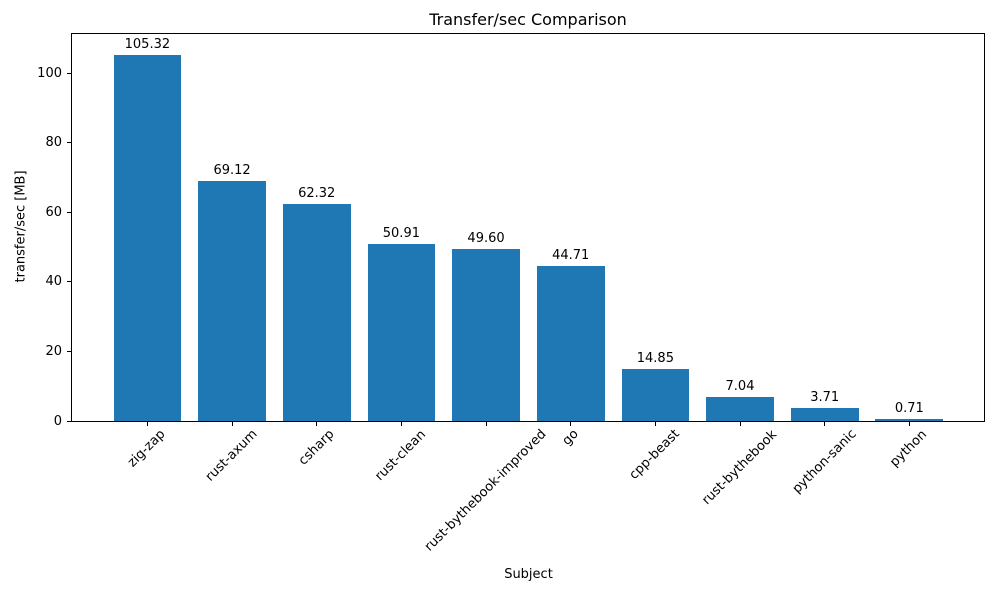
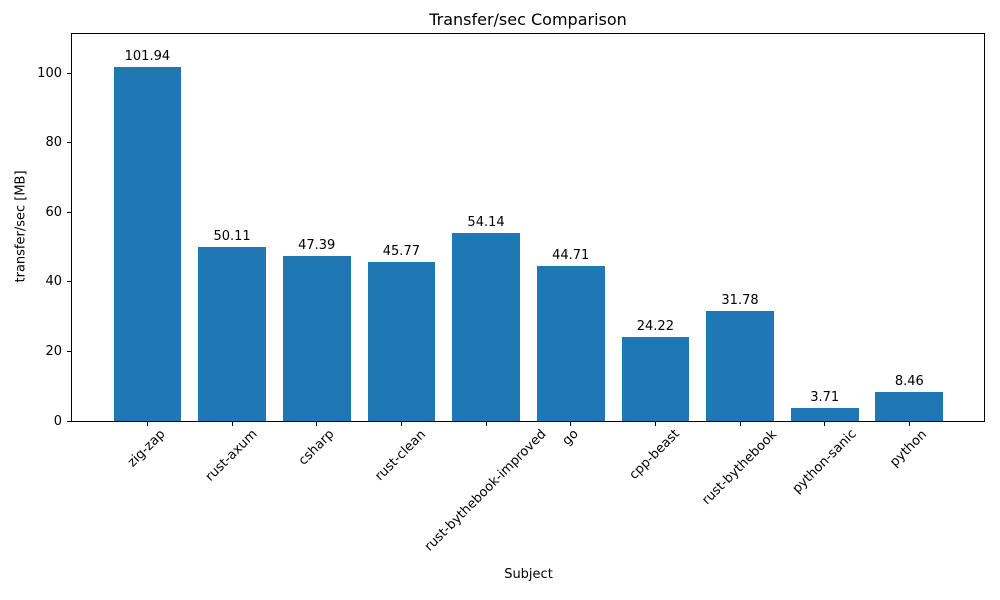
zig-zap: 105.32 -> 101.94
rust-axum: 69.12 -> 50.11
csharp: 62.32 -> 47.39
rust-clean: 50.91 -> 45.77
rust-bythebook-improved: 49.60 -> 54.14
cpp-beast: 14.85 -> 24.22
rust-bythebook: 7.04 -> 31.78
python: 0.71 -> 8.46
